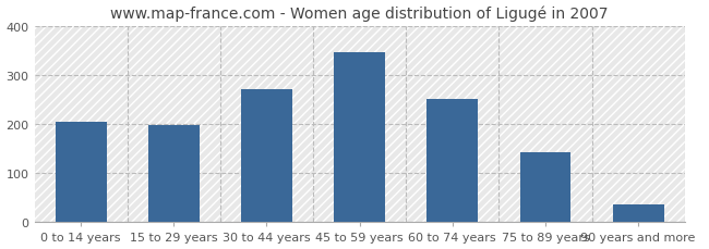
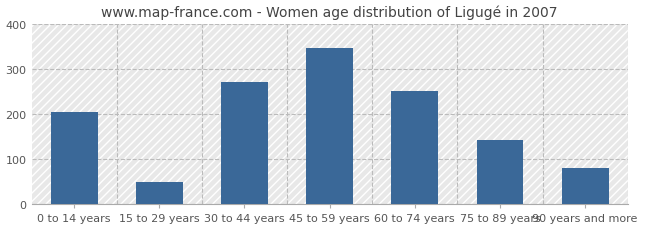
15 to 29 years: 199 -> 50
90 years and more: 36 -> 80
